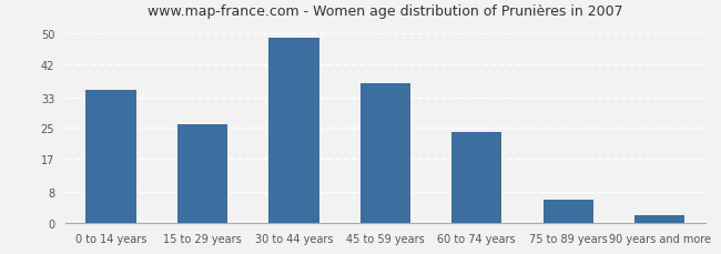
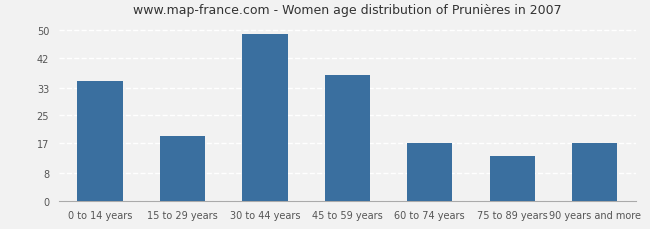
15 to 29 years: 26 -> 19
60 to 74 years: 24 -> 17
75 to 89 years: 6 -> 13
90 years and more: 2 -> 17
